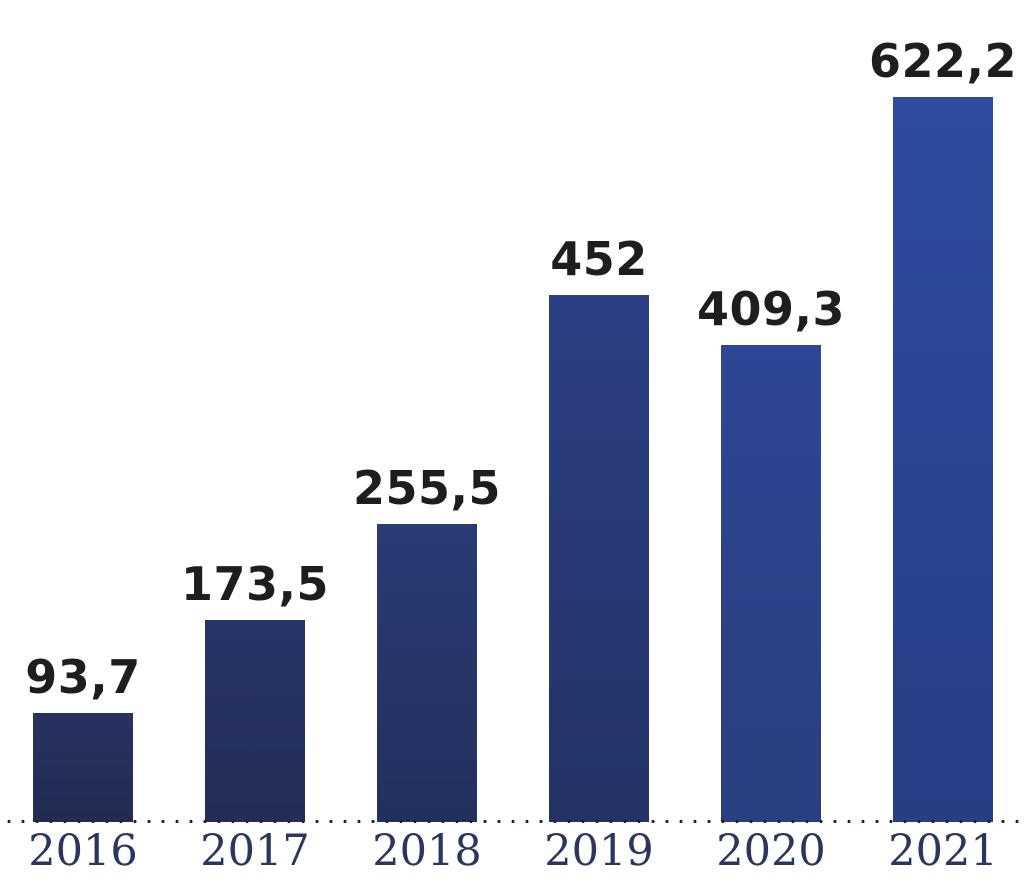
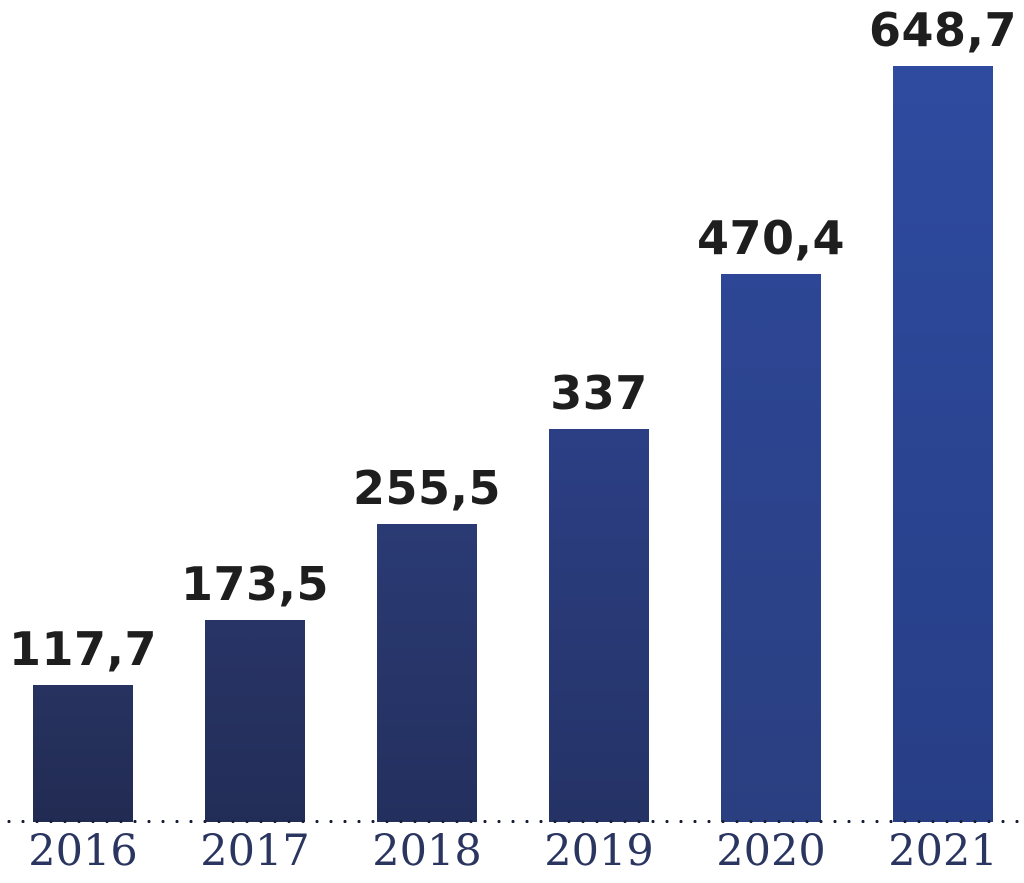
2016: 93,7 -> 117,7
2019: 452 -> 337
2020: 409,3 -> 470,4
2021: 622,2 -> 648,7
